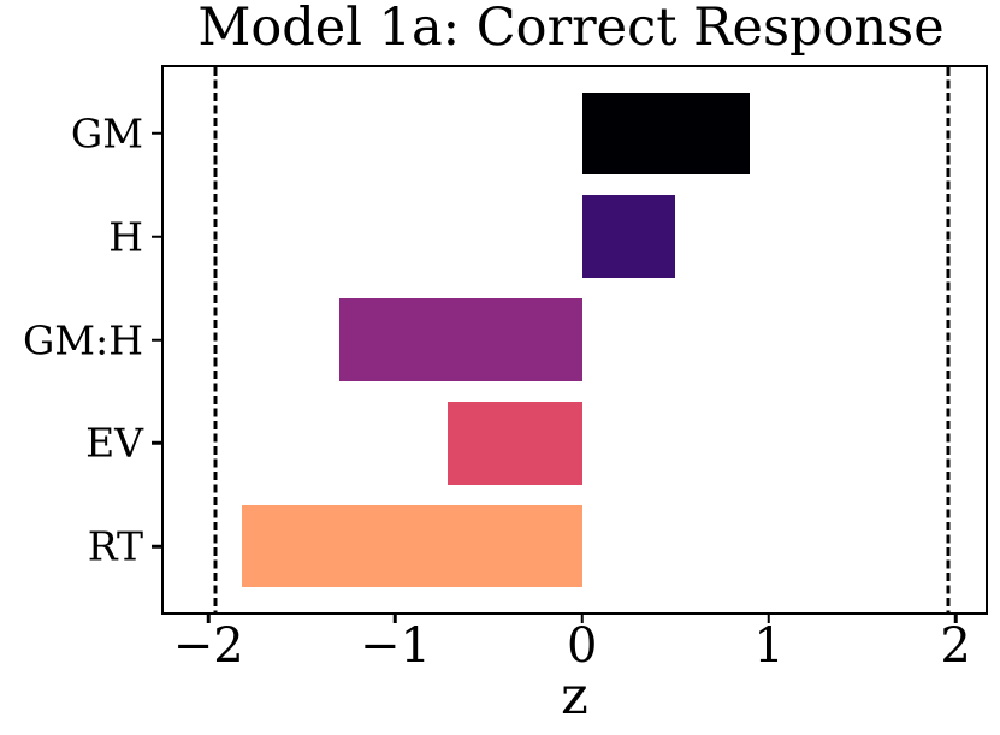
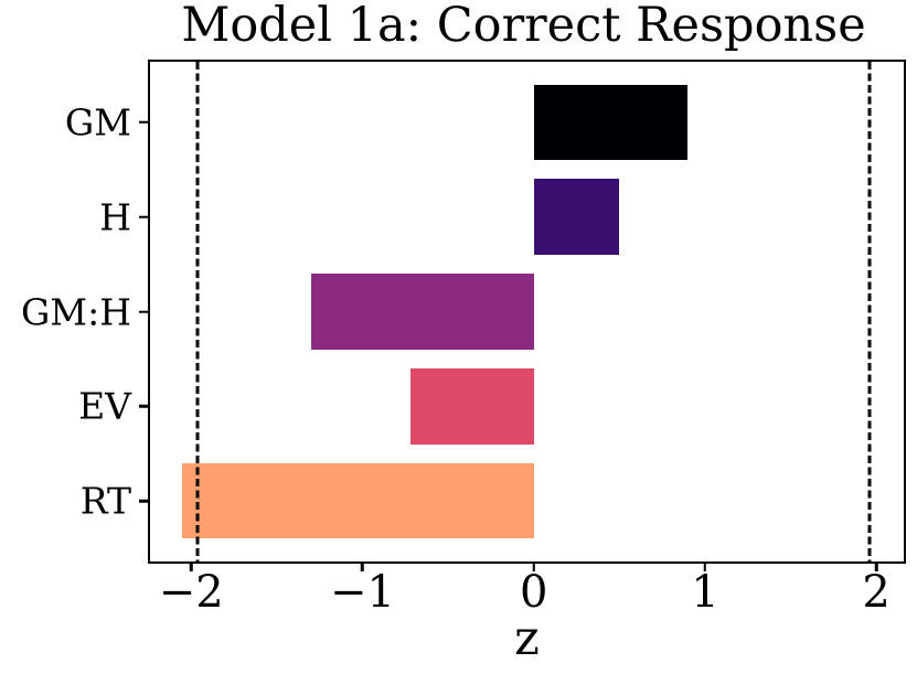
RT: -1.82 -> -2.05
